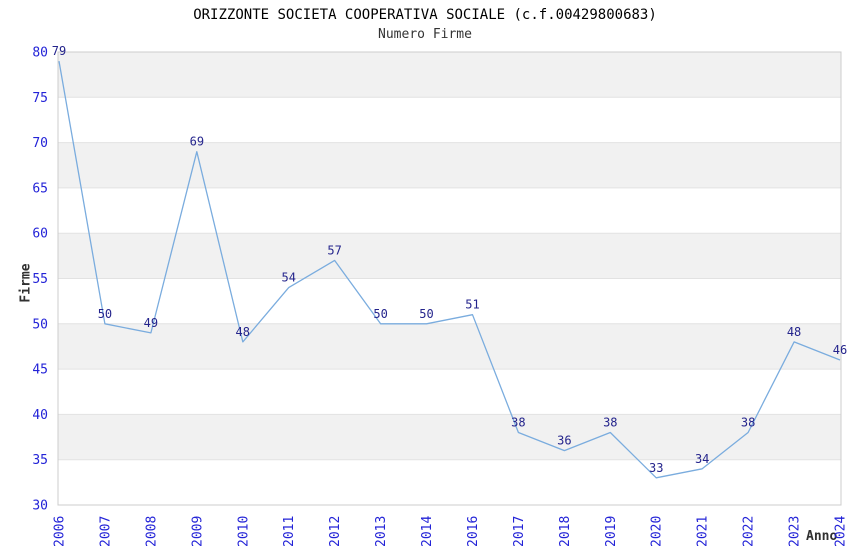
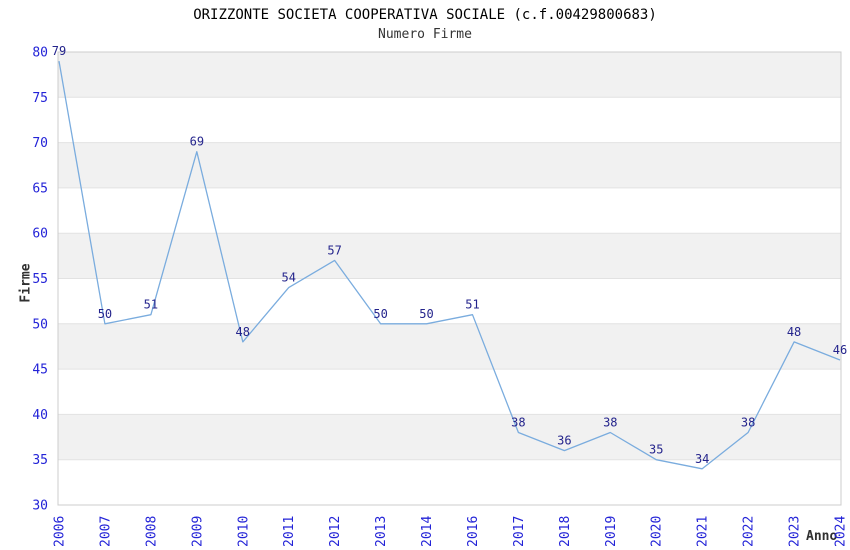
2008: 49 -> 51
2020: 33 -> 35
